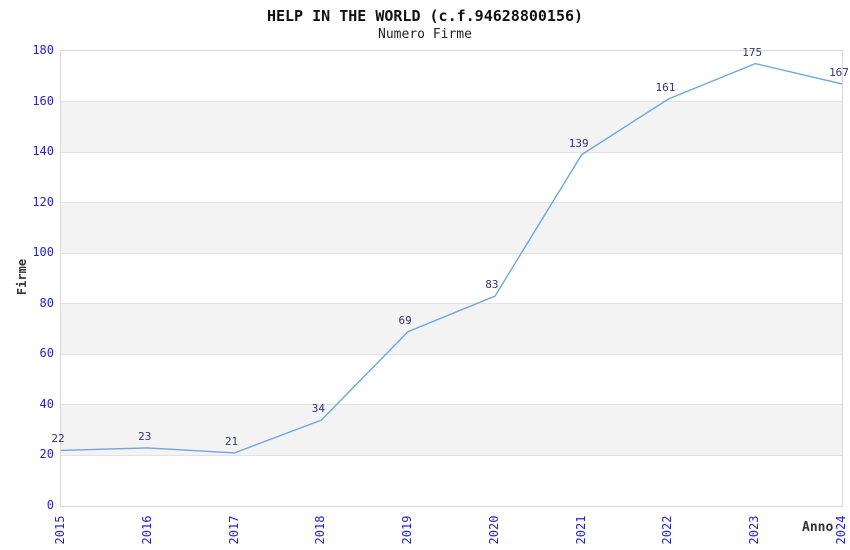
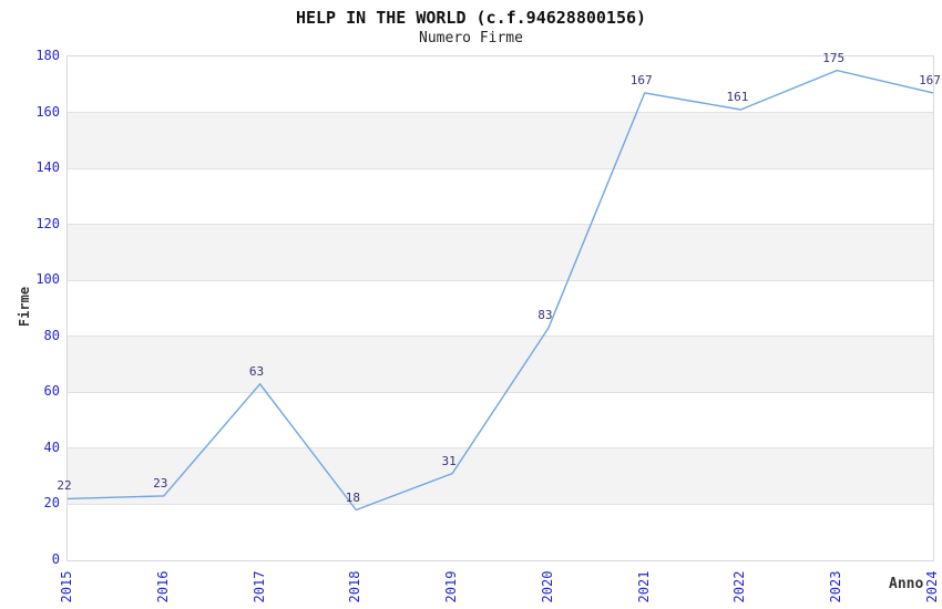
2017: 21 -> 63
2018: 34 -> 18
2019: 69 -> 31
2021: 139 -> 167
